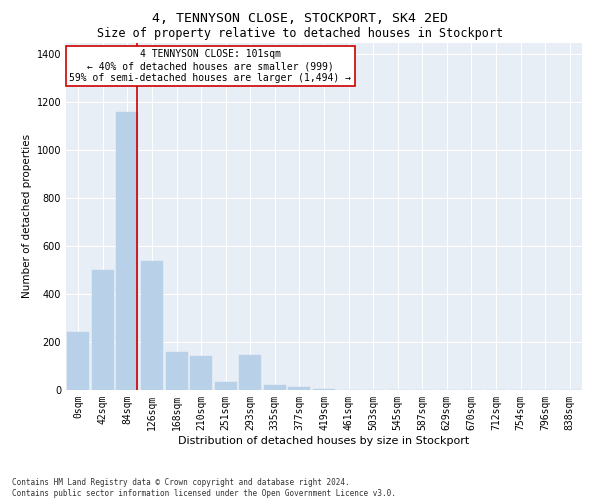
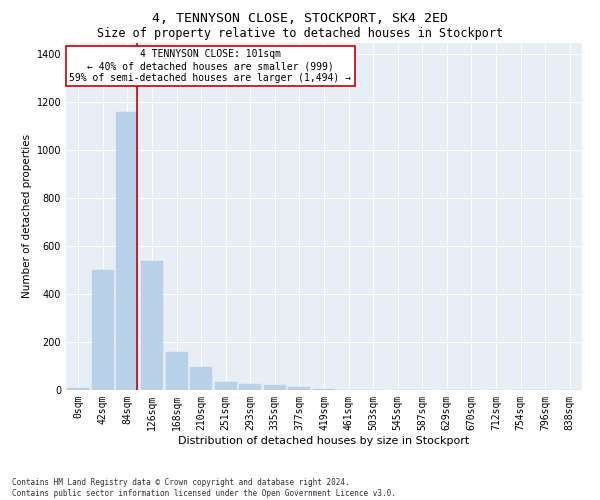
0sqm: 240 -> 10
210sqm: 140 -> 95
293sqm: 145 -> 25
